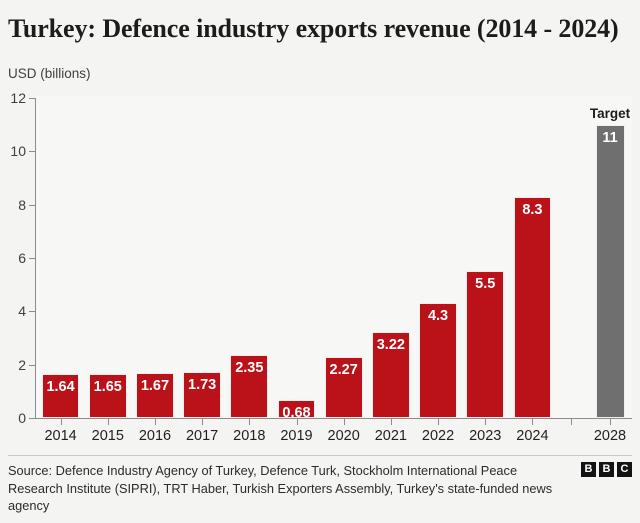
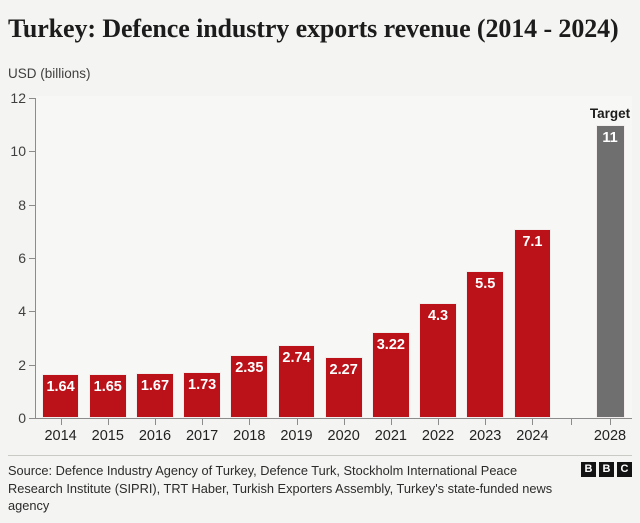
2019: 0.68 -> 2.74
2024: 8.3 -> 7.1
